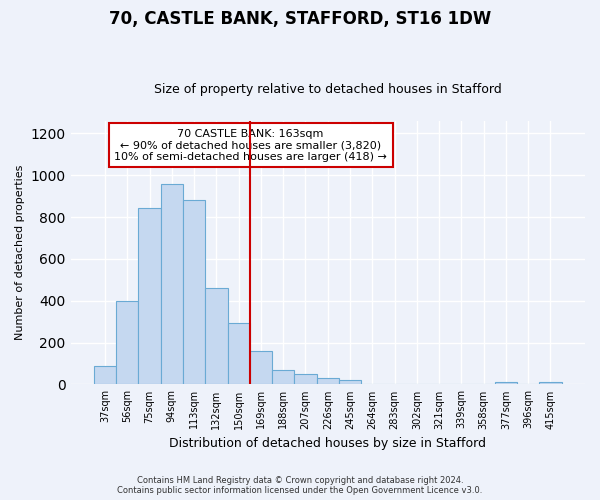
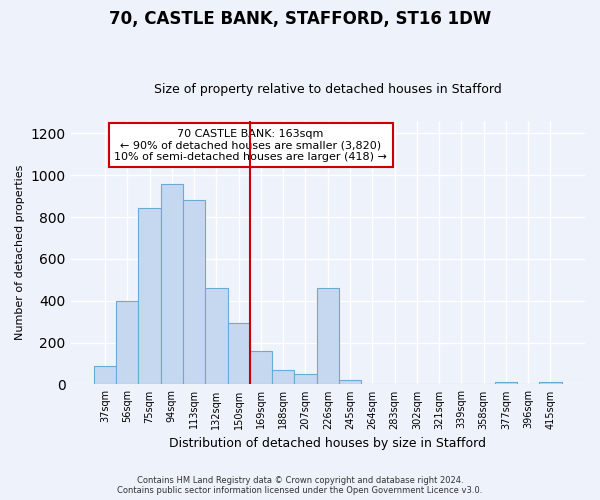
226sqm: 32 -> 460
